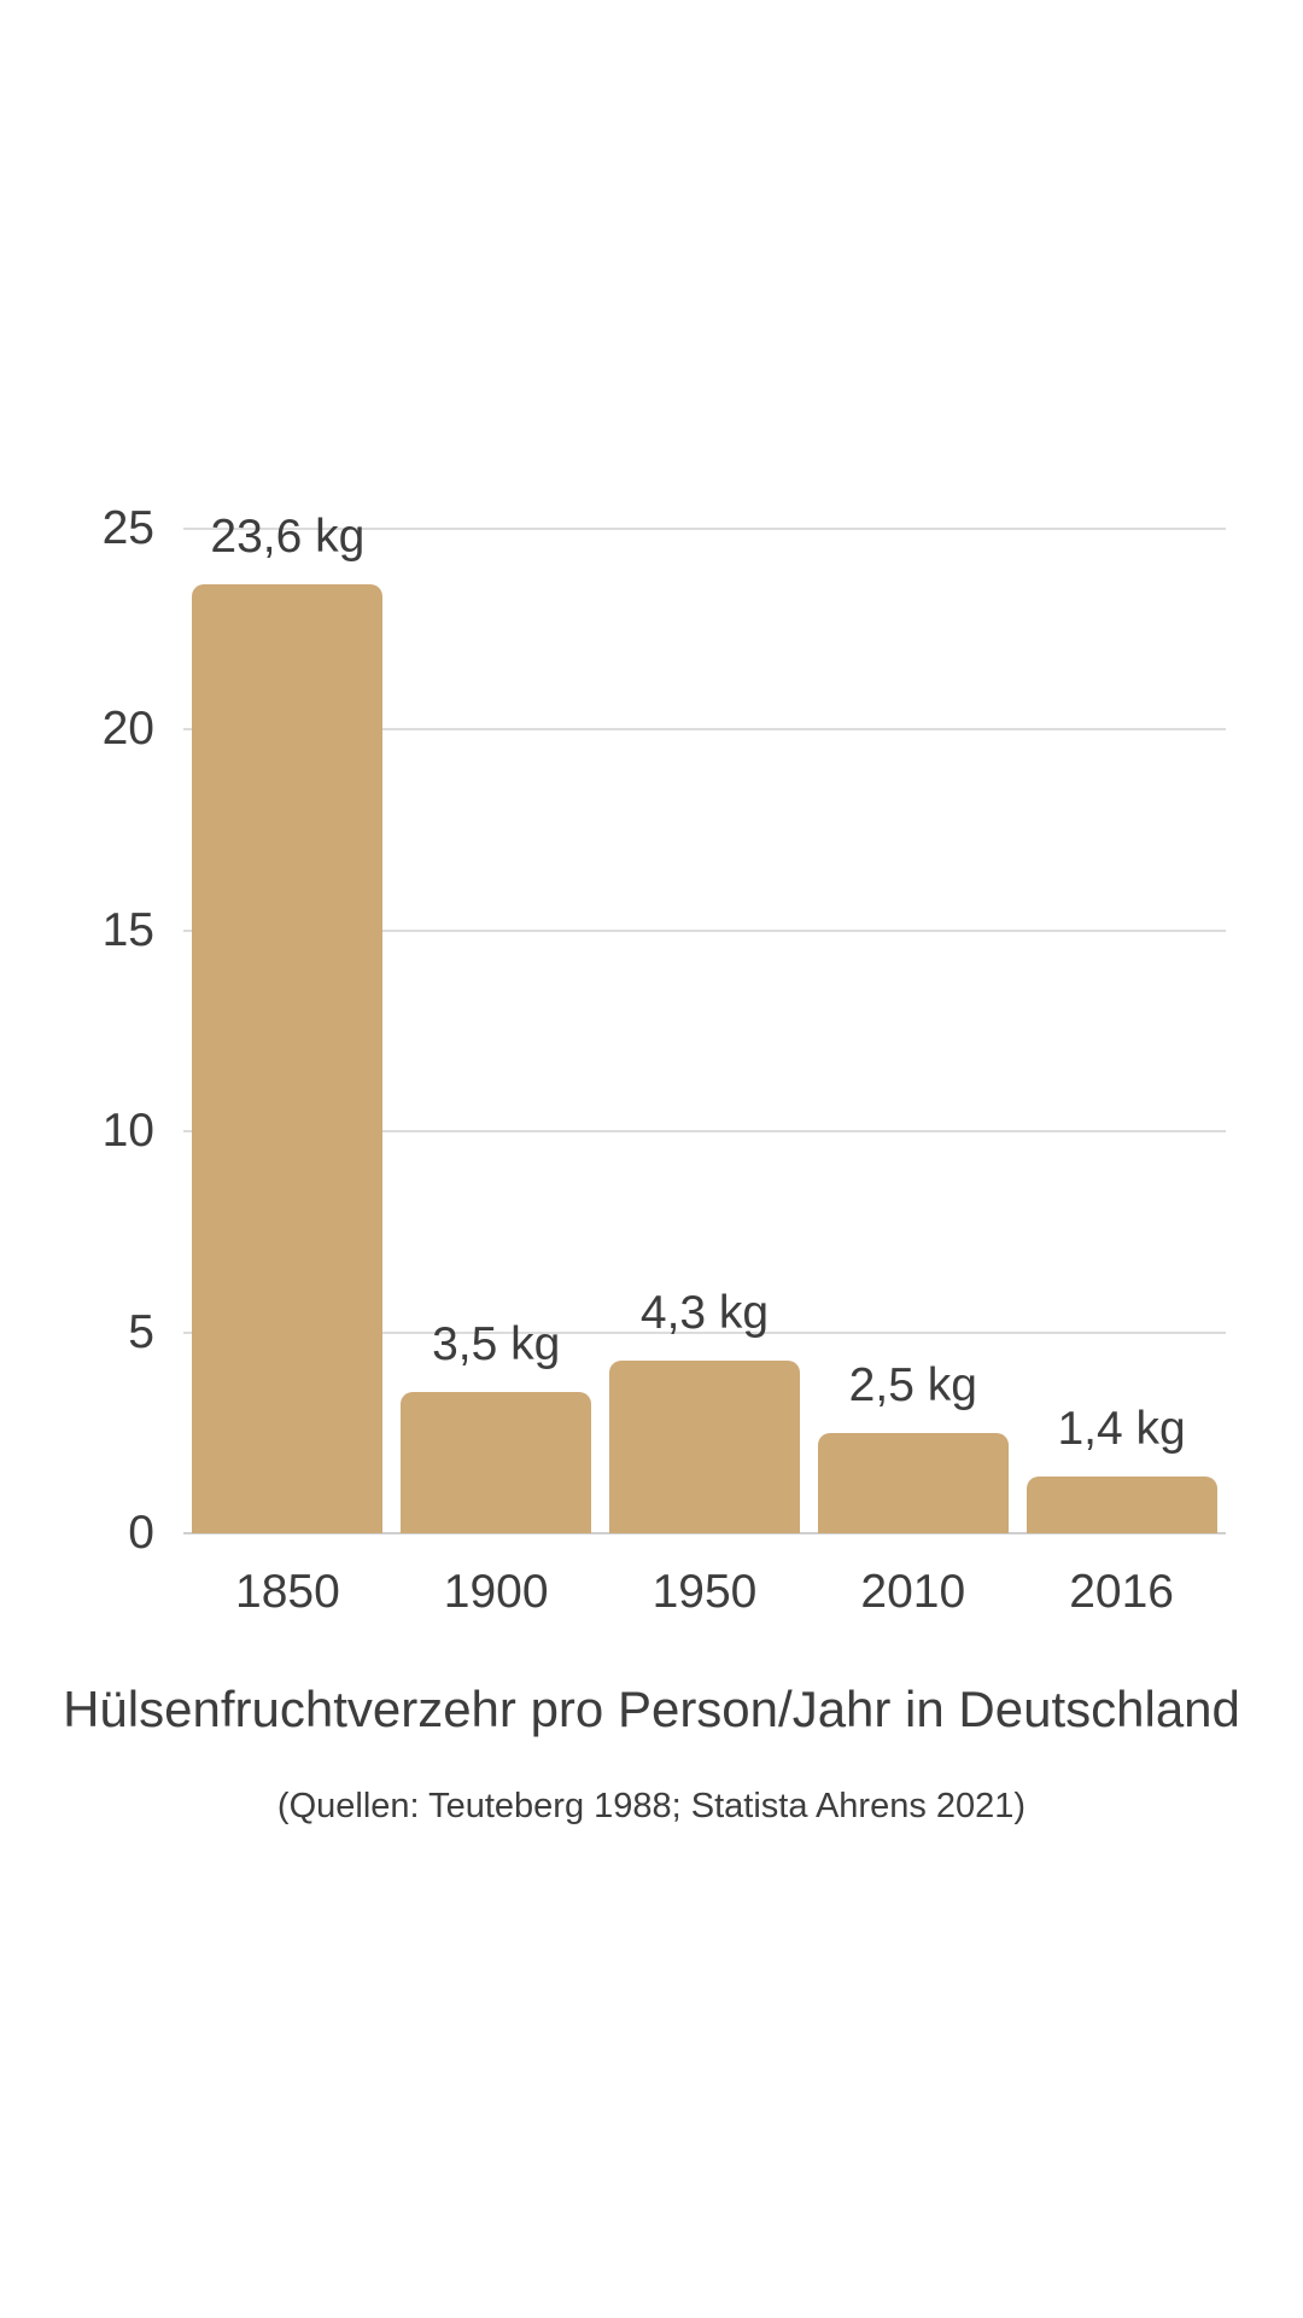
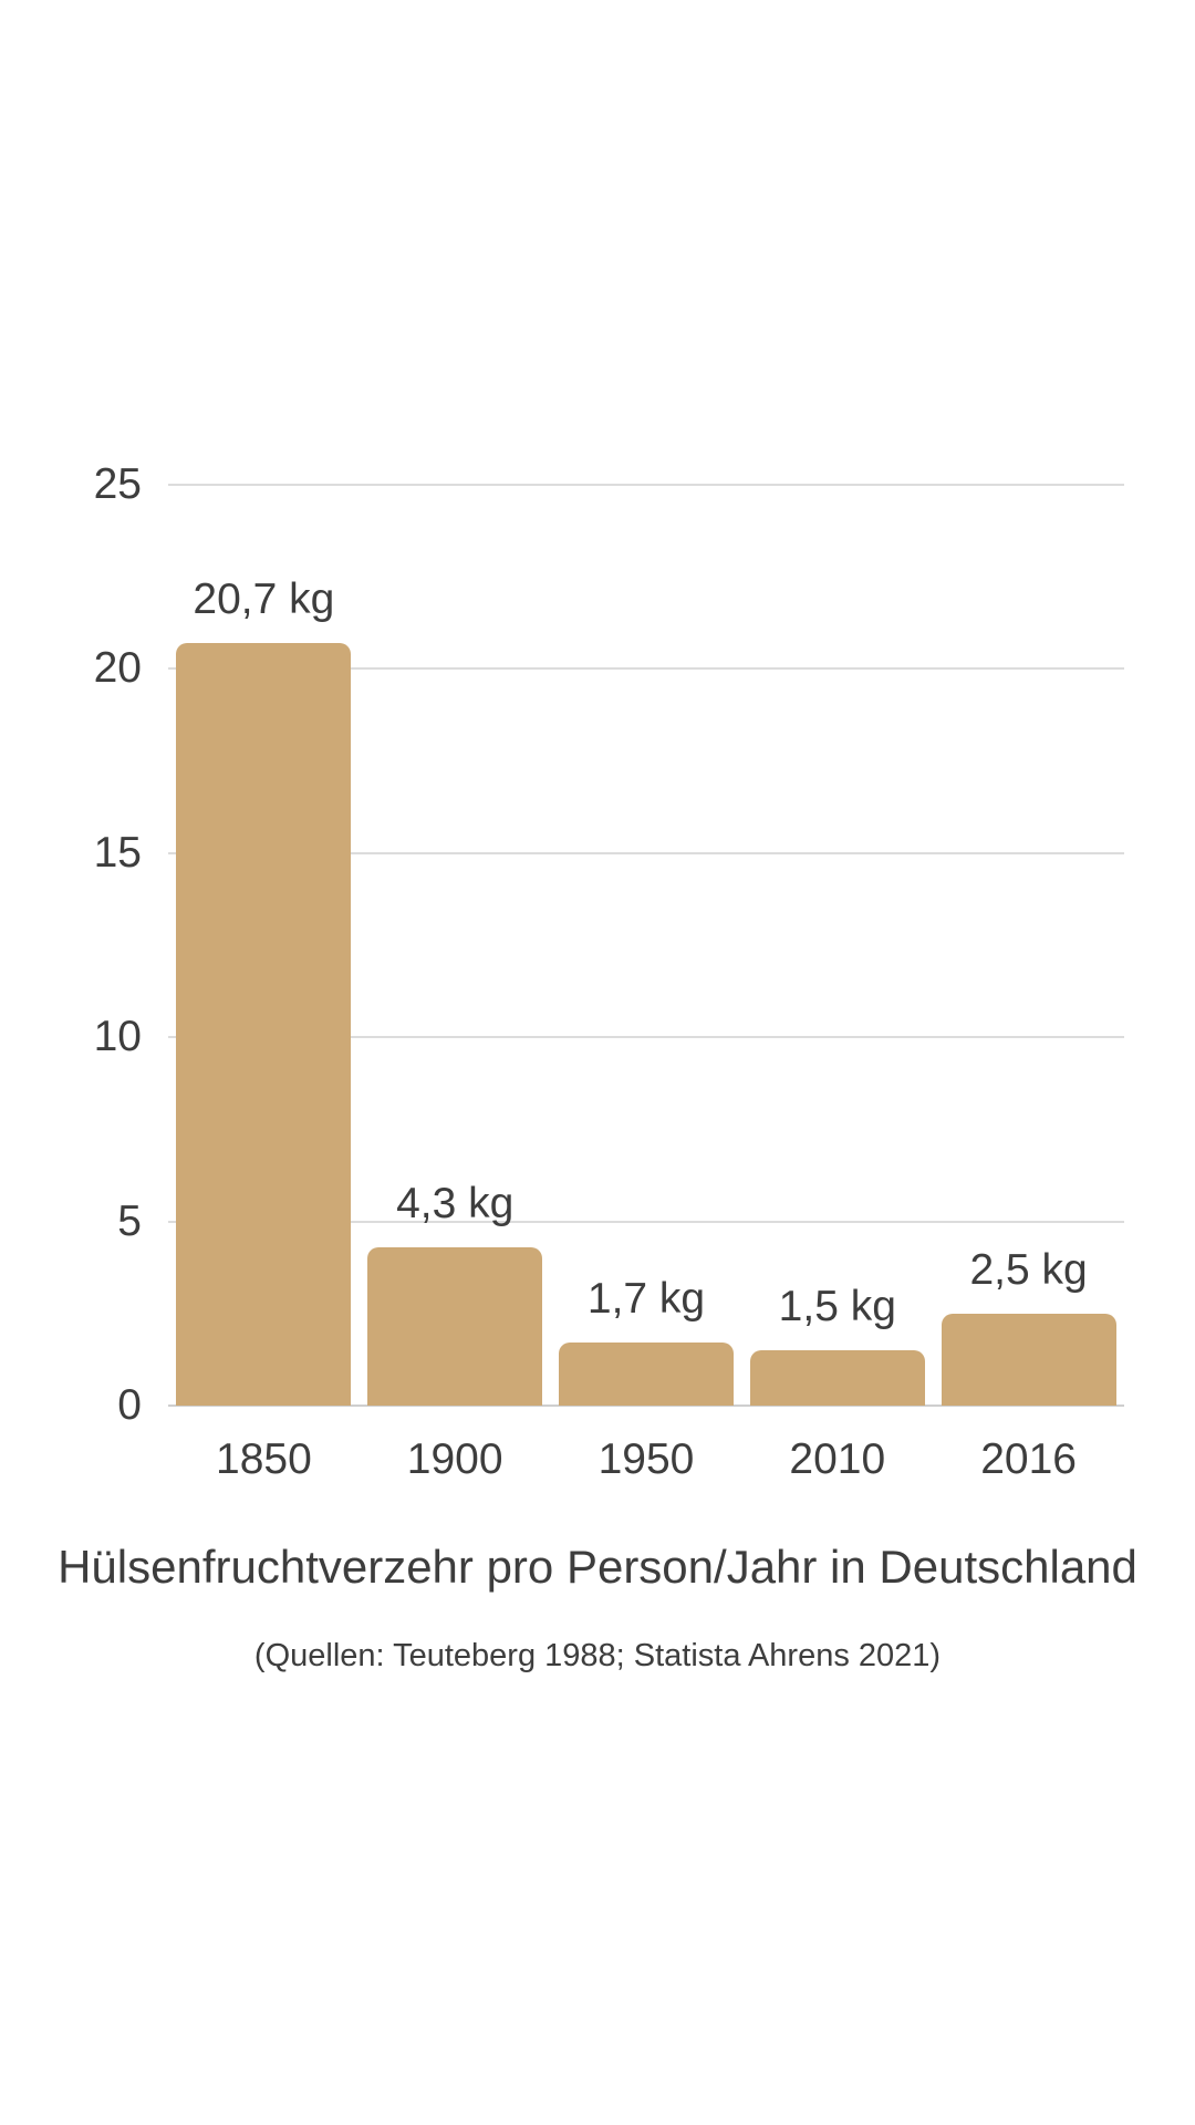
1850: 23,6 -> 20,7
1900: 3,5 -> 4,3
1950: 4,3 -> 1,7
2010: 2,5 -> 1,5
2016: 1,4 -> 2,5
